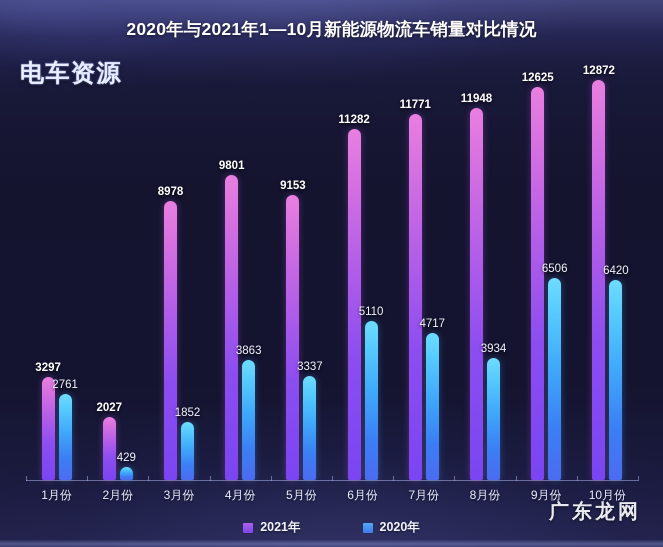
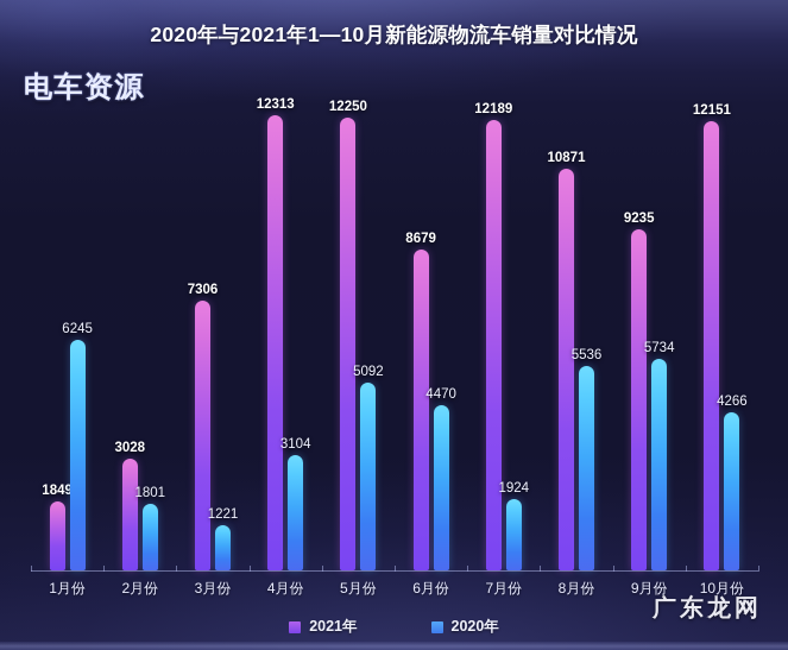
2021年/1月份: 3297 -> 1849
2020年/1月份: 2761 -> 6245
2021年/2月份: 2027 -> 3028
2020年/2月份: 429 -> 1801
2021年/3月份: 8978 -> 7306
2020年/3月份: 1852 -> 1221
2021年/4月份: 9801 -> 12313
2020年/4月份: 3863 -> 3104
2021年/5月份: 9153 -> 12250
2020年/5月份: 3337 -> 5092
2021年/6月份: 11282 -> 8679
2020年/6月份: 5110 -> 4470
2021年/7月份: 11771 -> 12189
2020年/7月份: 4717 -> 1924
2021年/8月份: 11948 -> 10871
2020年/8月份: 3934 -> 5536
2021年/9月份: 12625 -> 9235
2020年/9月份: 6506 -> 5734
2021年/10月份: 12872 -> 12151
2020年/10月份: 6420 -> 4266
